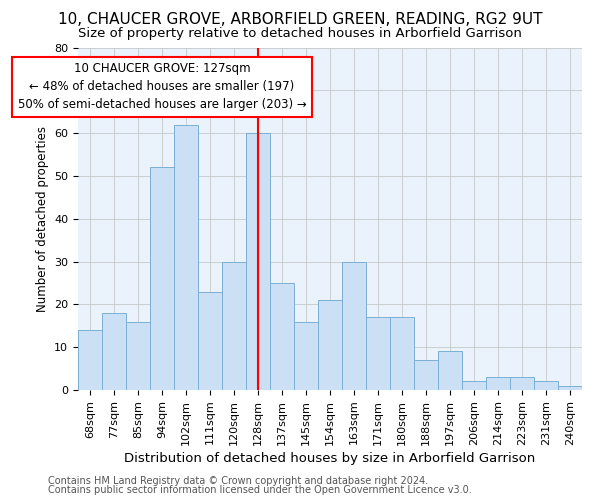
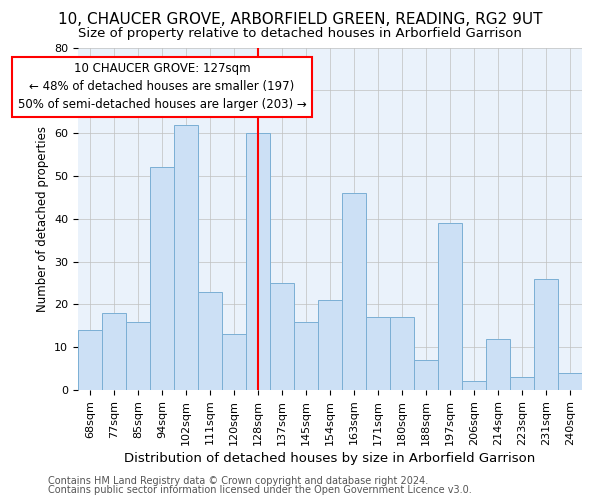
120sqm: 30 -> 13
163sqm: 30 -> 46
197sqm: 9 -> 39
214sqm: 3 -> 12
231sqm: 2 -> 26
240sqm: 1 -> 4
